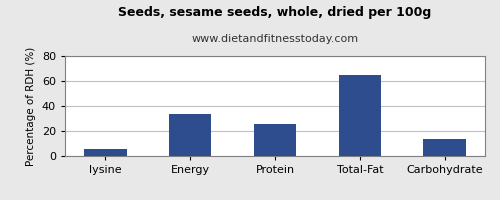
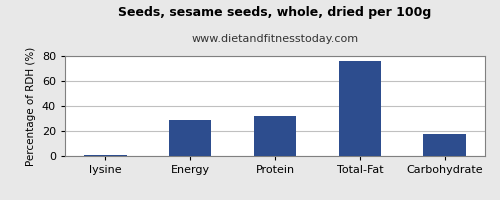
lysine: 6 -> 0
Energy: 34 -> 29
Protein: 26 -> 32
Total-Fat: 65 -> 76
Carbohydrate: 14 -> 18
